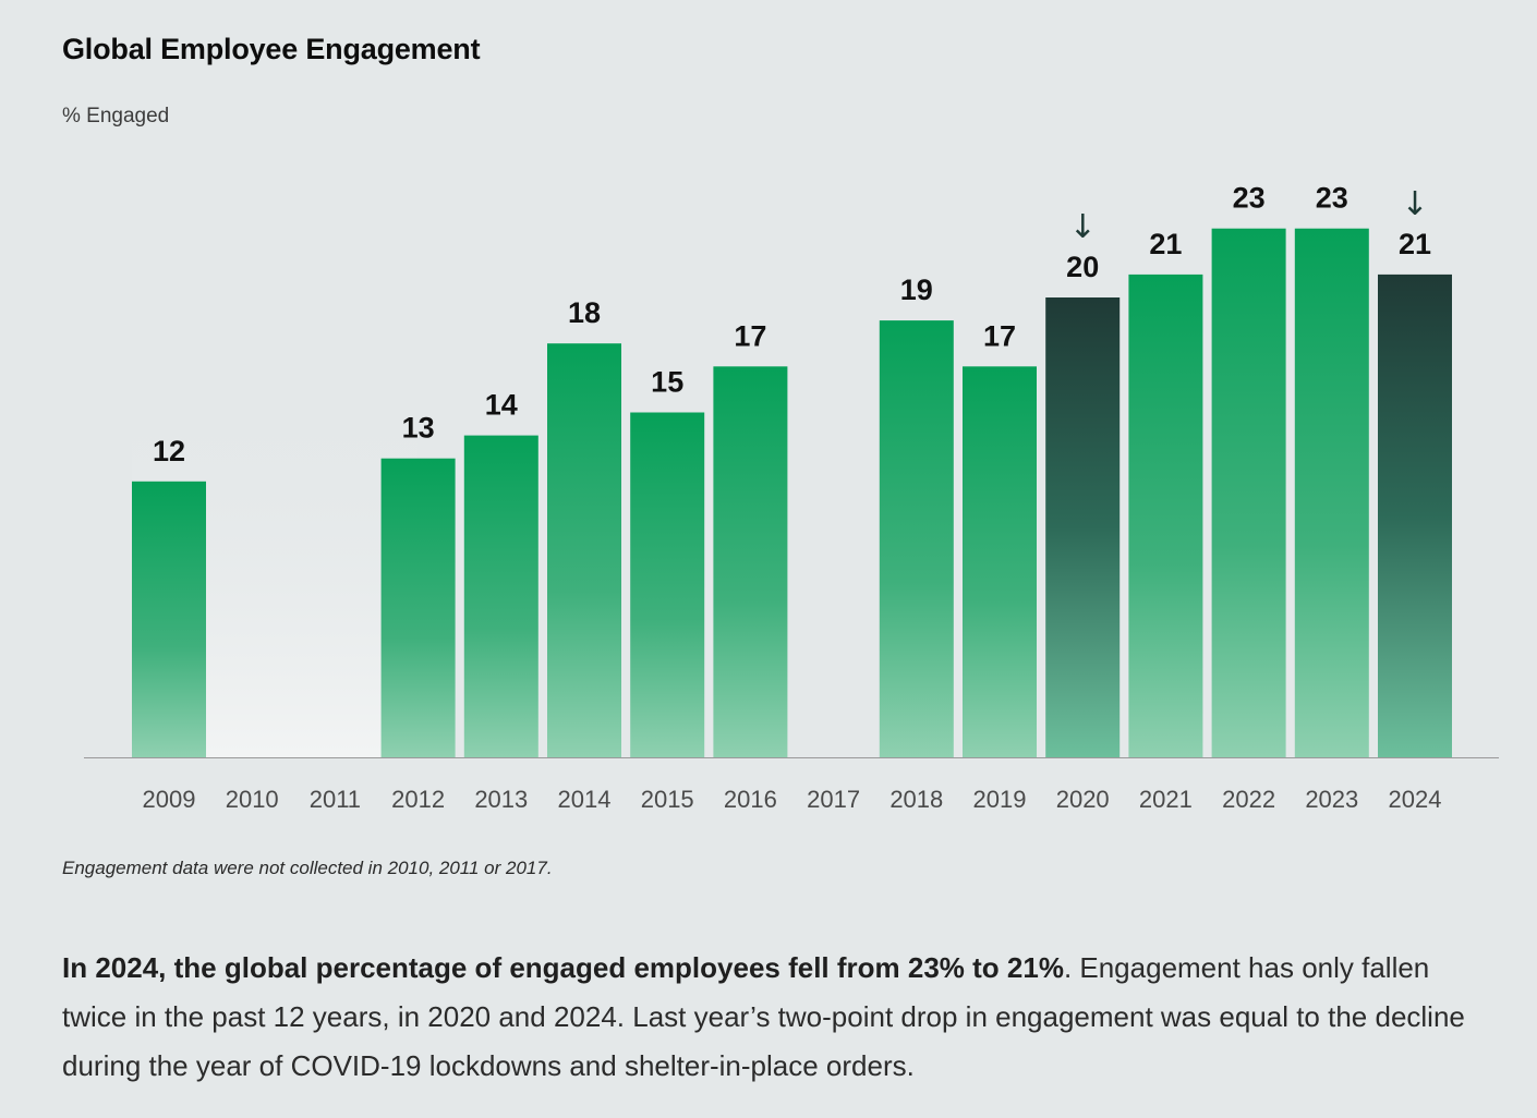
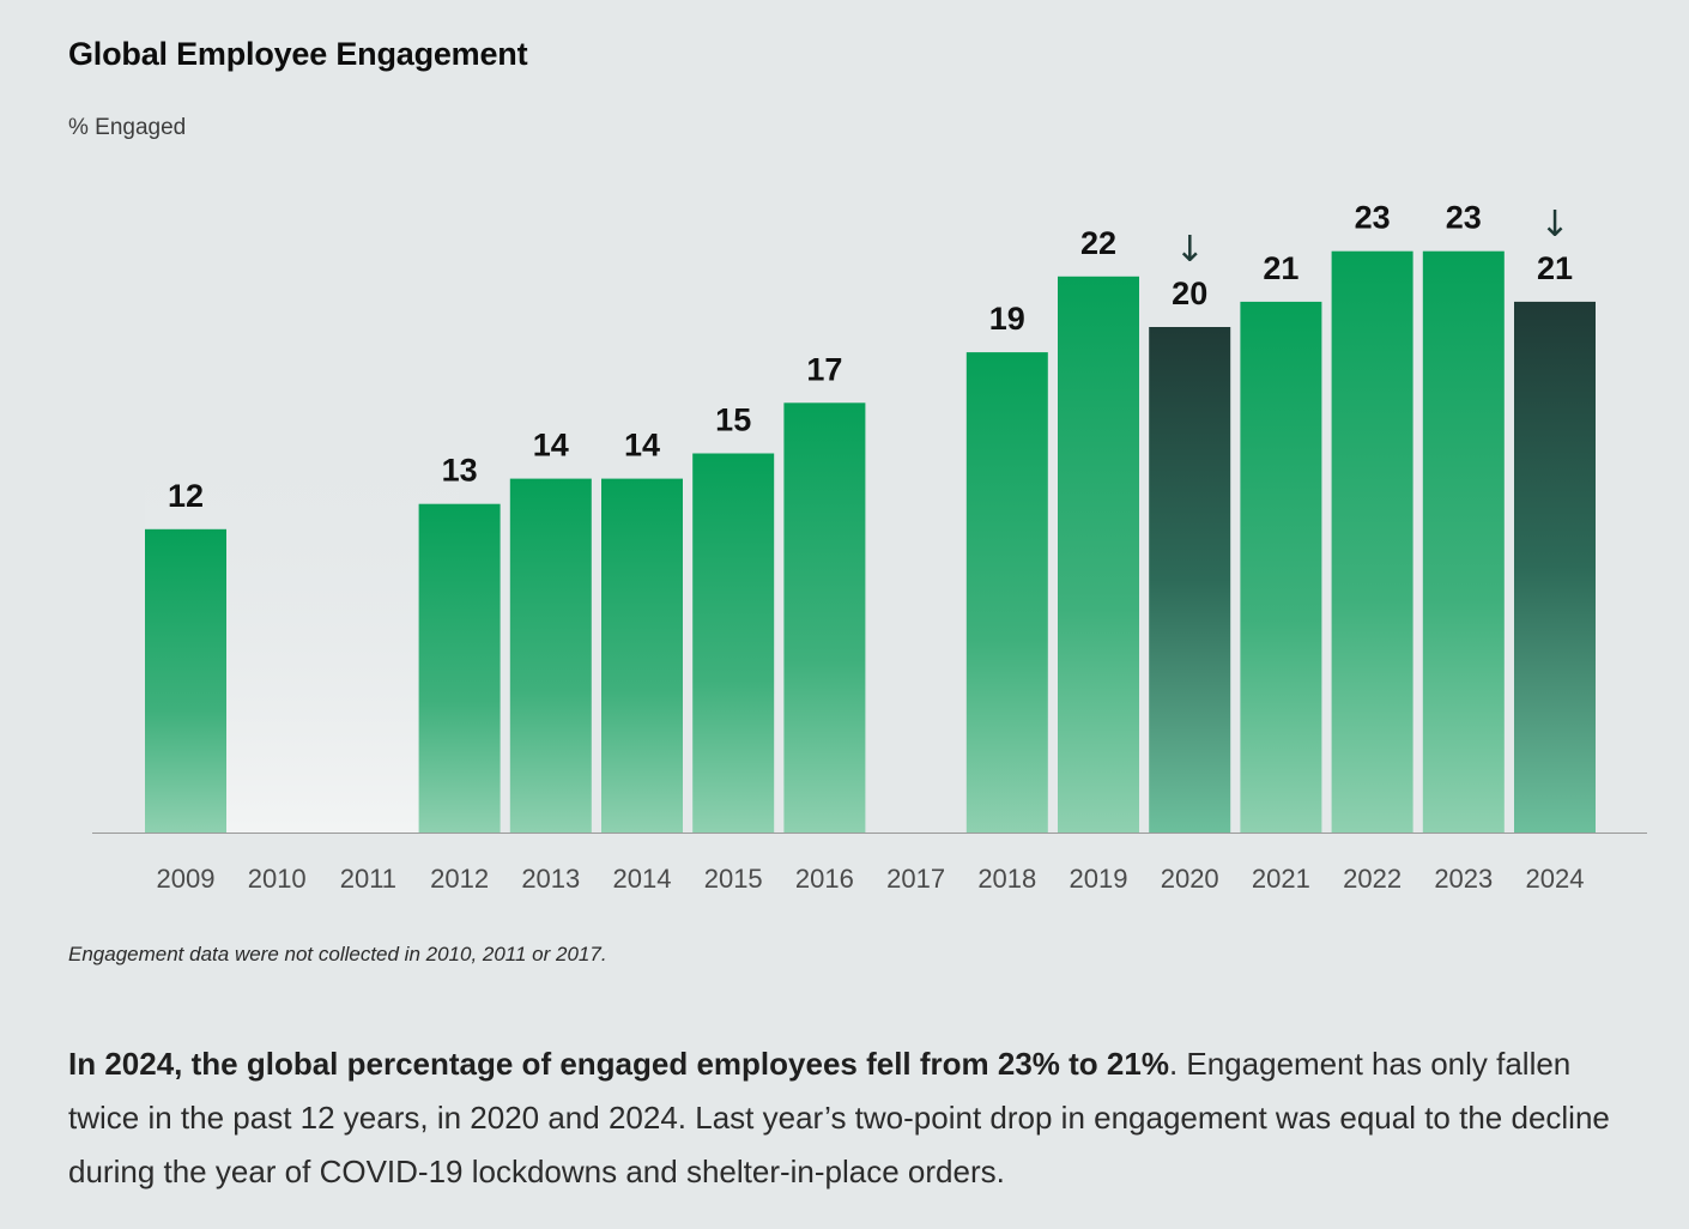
2014: 18 -> 14
2019: 17 -> 22
